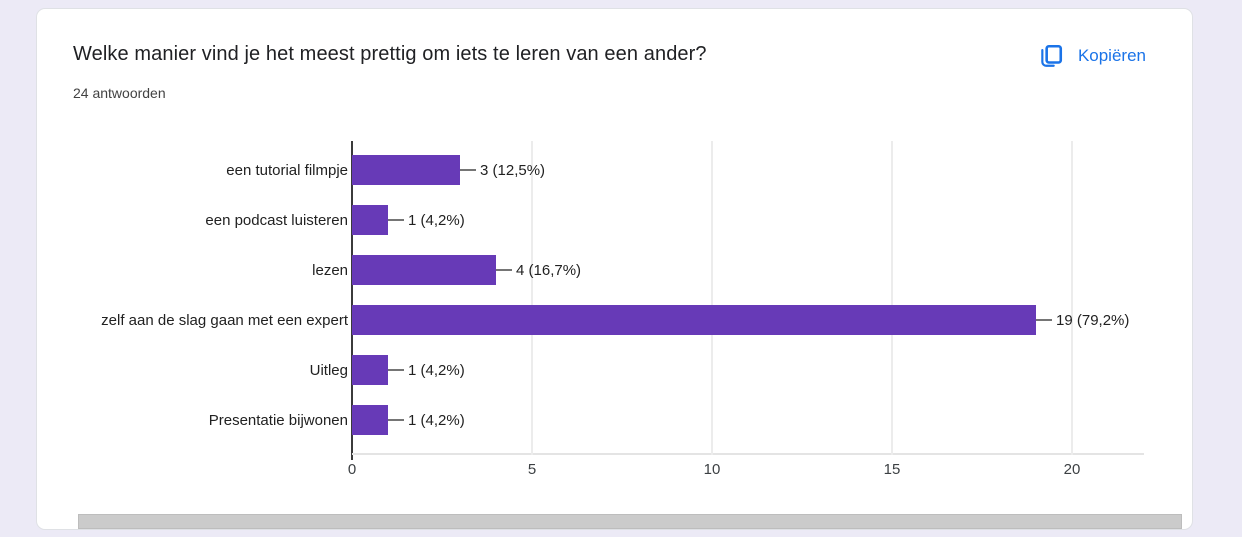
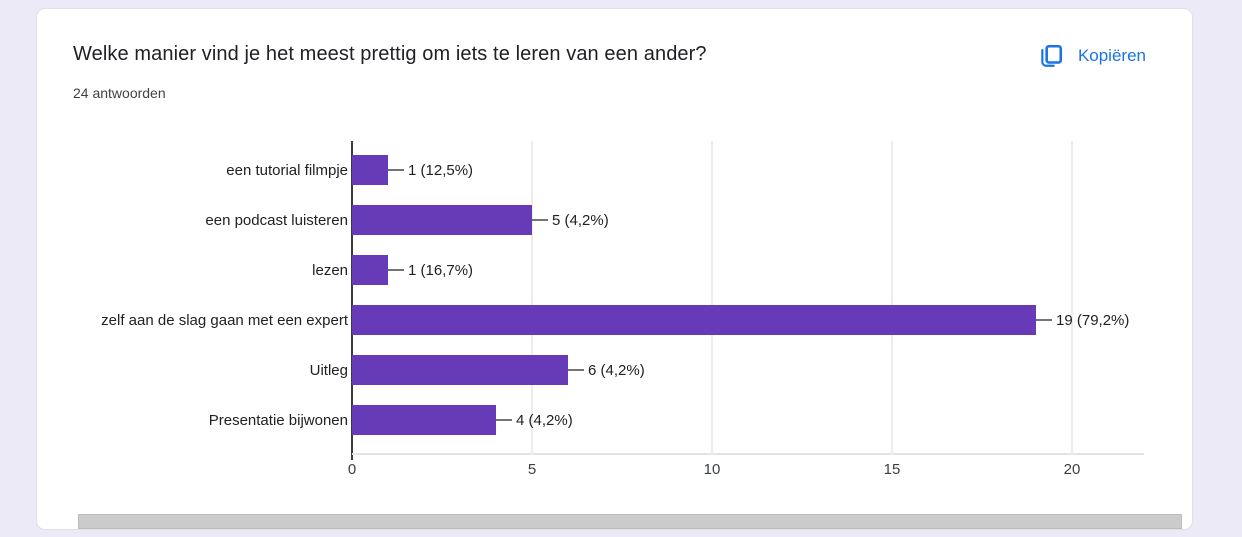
een tutorial filmpje: 3 -> 1
een podcast luisteren: 1 -> 5
lezen: 4 -> 1
Uitleg: 1 -> 6
Presentatie bijwonen: 1 -> 4
